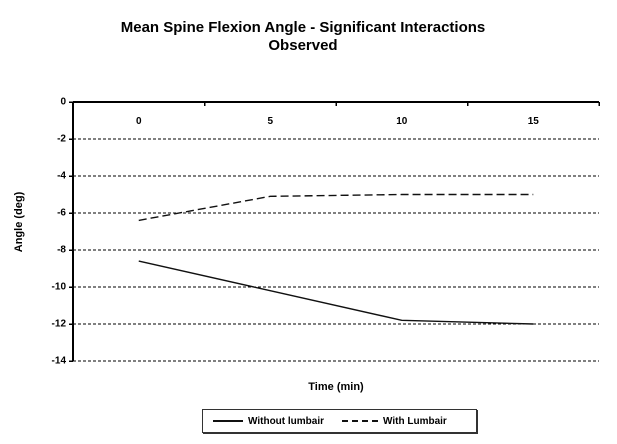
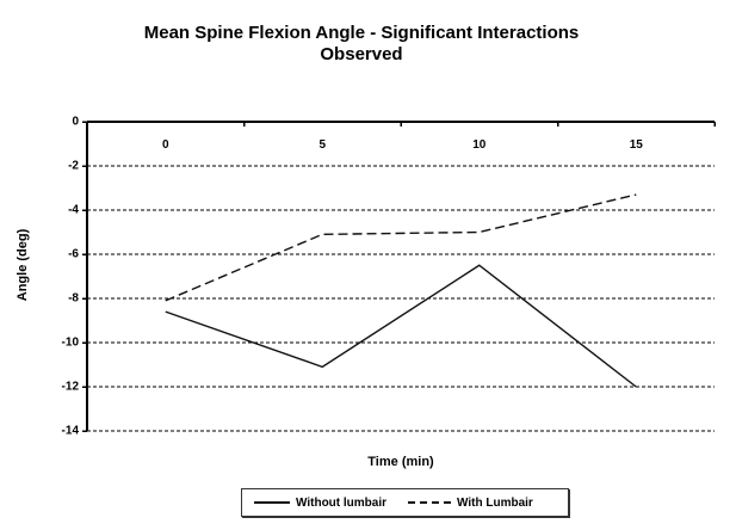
With Lumbair/0: -6.4 -> -8.1
Without lumbair/5: -10.2 -> -11.1
Without lumbair/10: -11.8 -> -6.5
With Lumbair/15: -5.0 -> -3.3
